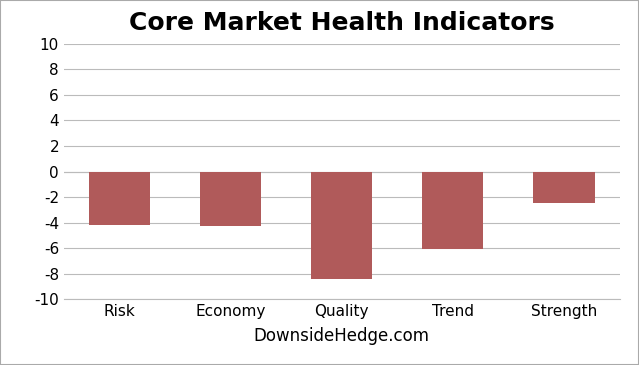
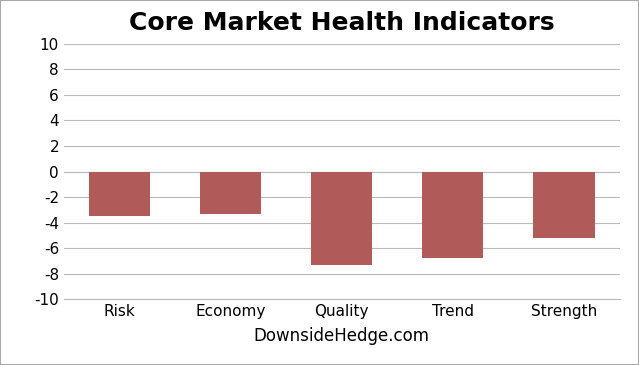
Risk: -4.2 -> -3.5
Economy: -4.3 -> -3.3
Quality: -8.4 -> -7.3
Trend: -6.1 -> -6.8
Strength: -2.5 -> -5.2
